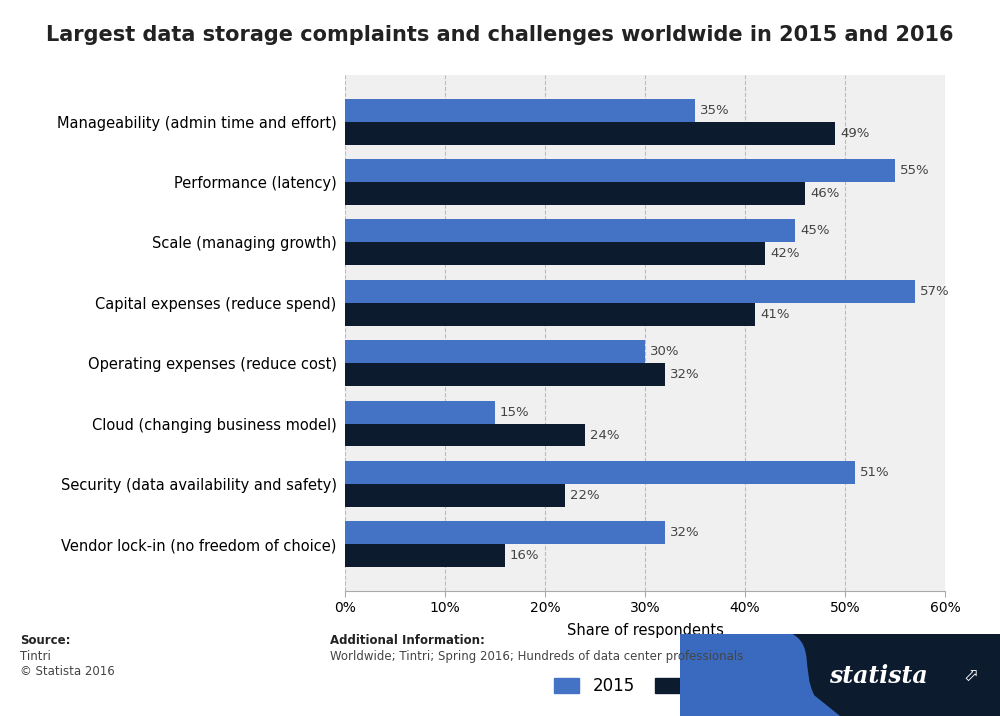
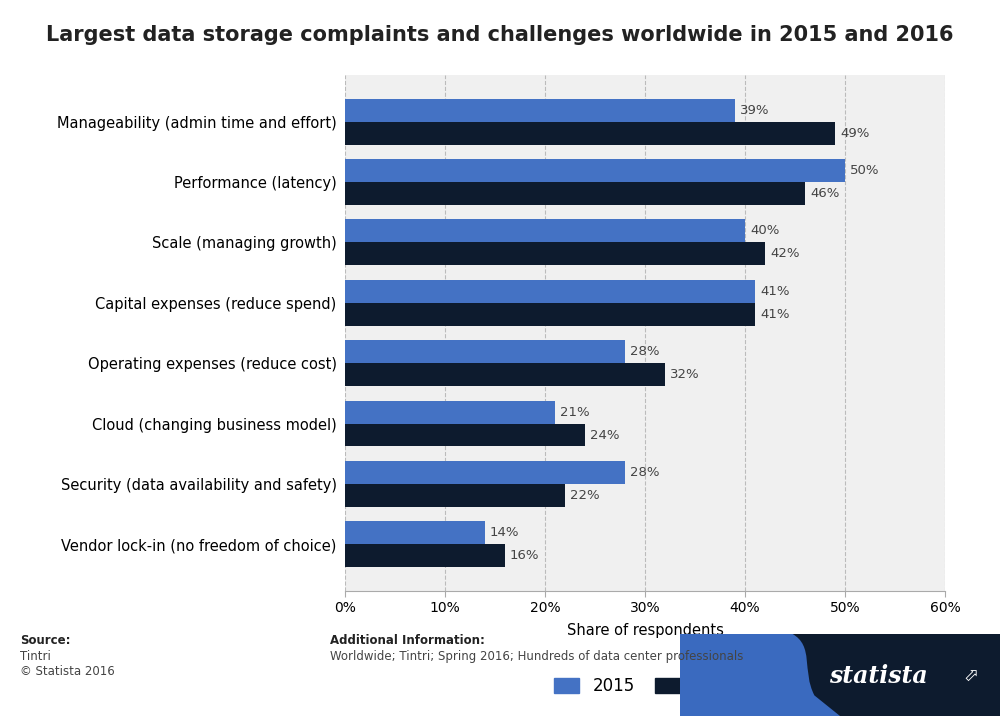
2015/Manageability (admin time and effort): 35% -> 39%
2015/Performance (latency): 55% -> 50%
2015/Scale (managing growth): 45% -> 40%
2015/Capital expenses (reduce spend): 57% -> 41%
2015/Operating expenses (reduce cost): 30% -> 28%
2015/Cloud (changing business model): 15% -> 21%
2015/Security (data availability and safety): 51% -> 28%
2015/Vendor lock-in (no freedom of choice): 32% -> 14%
